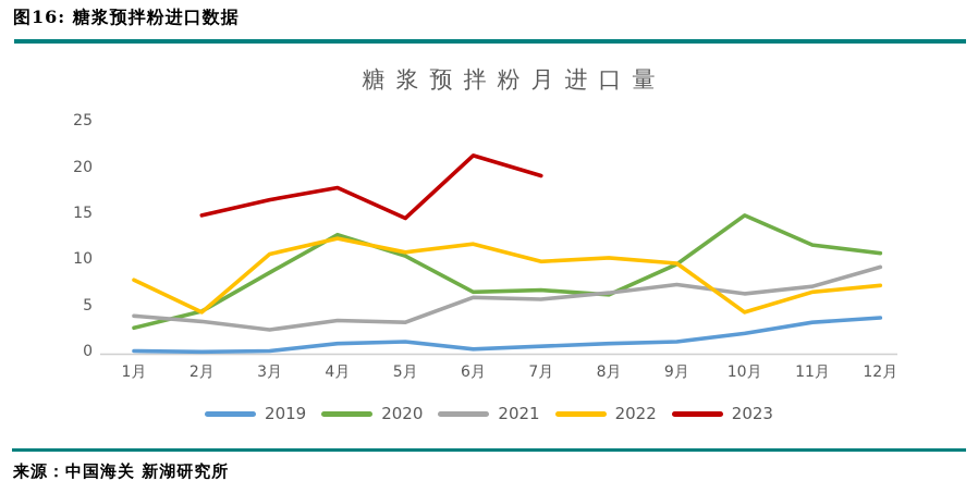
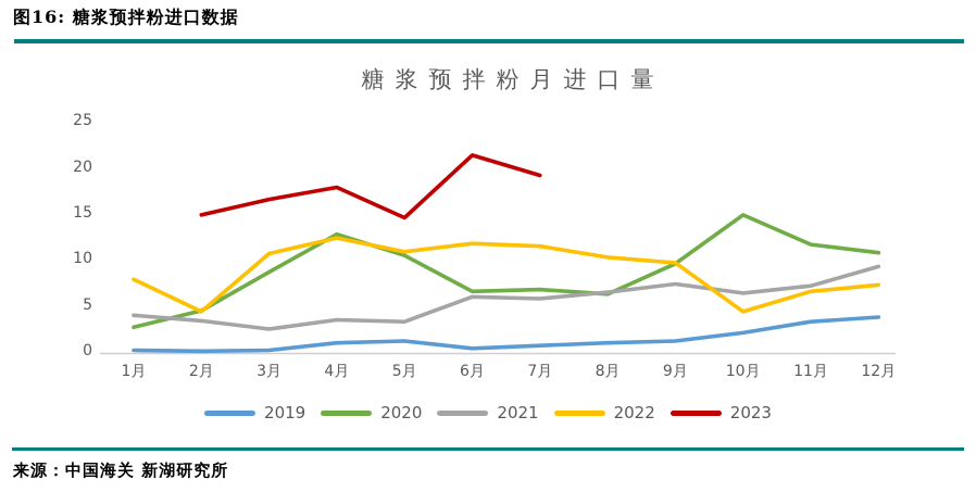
2022/7月: 10 -> 12
